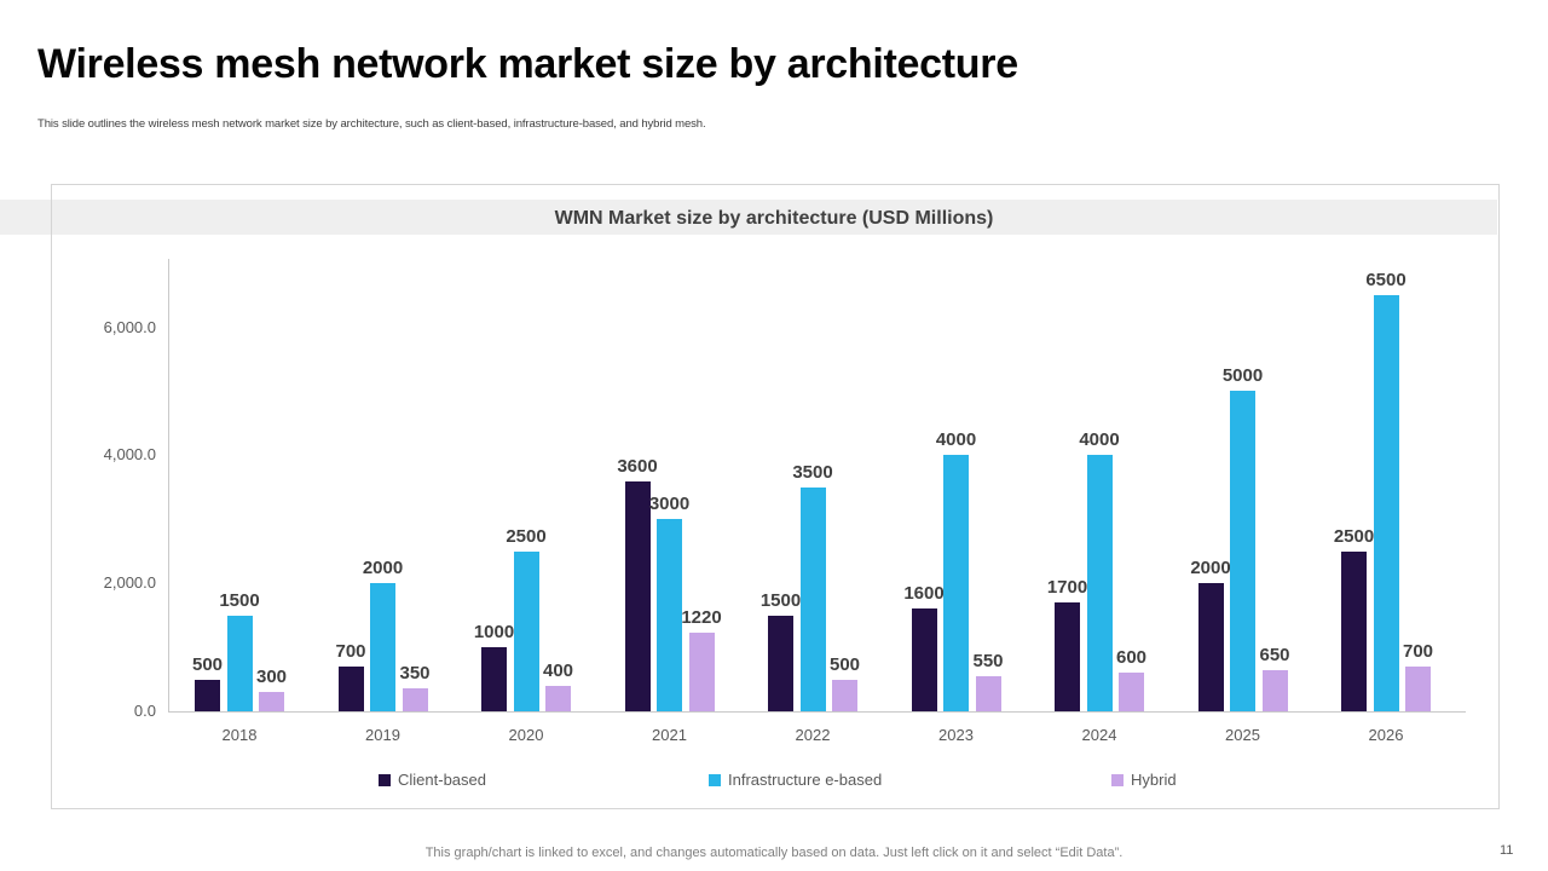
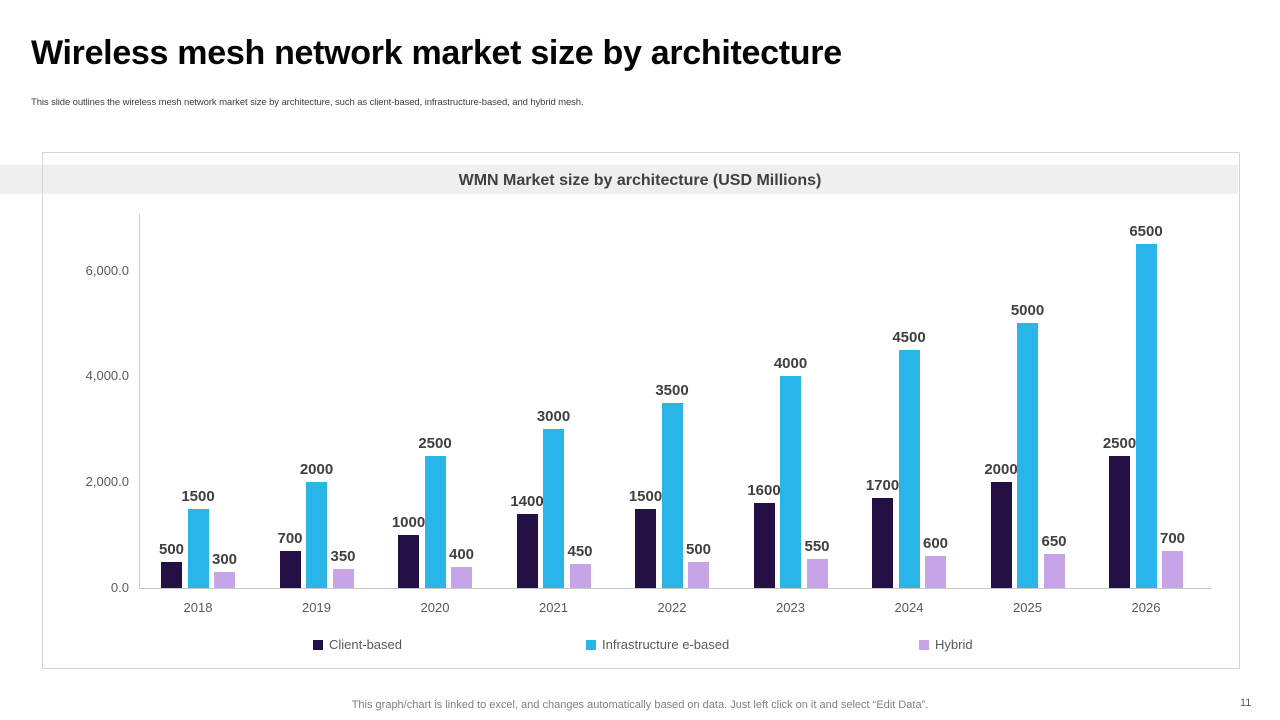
Client-based/2021: 3600 -> 1400
Hybrid/2021: 1220 -> 450
Infrastructure e-based/2024: 4000 -> 4500
